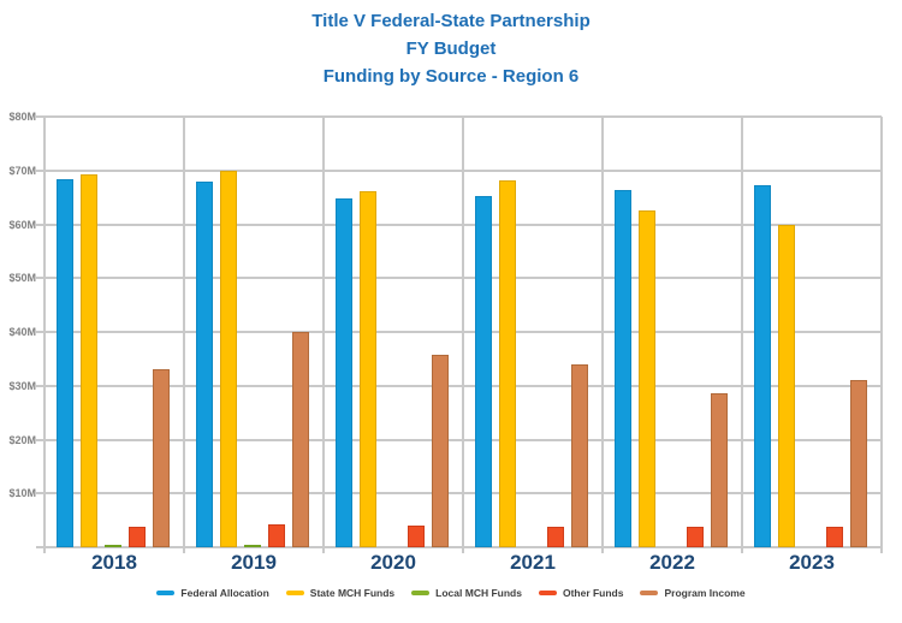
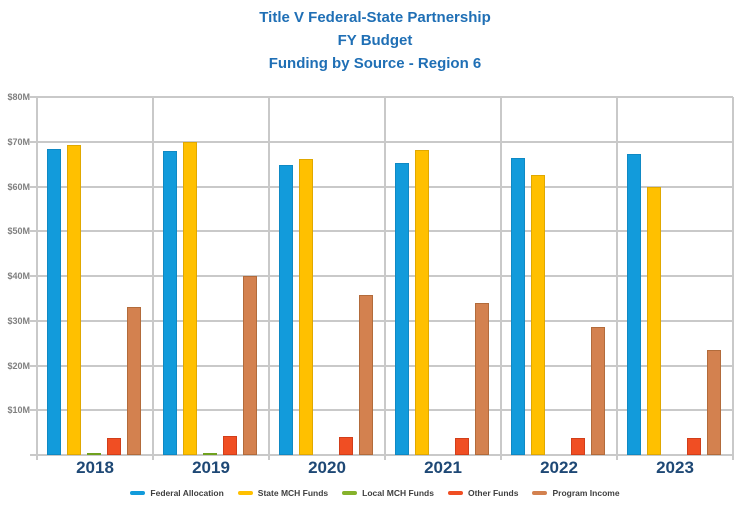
Program Income/2023: $31M -> $23M
